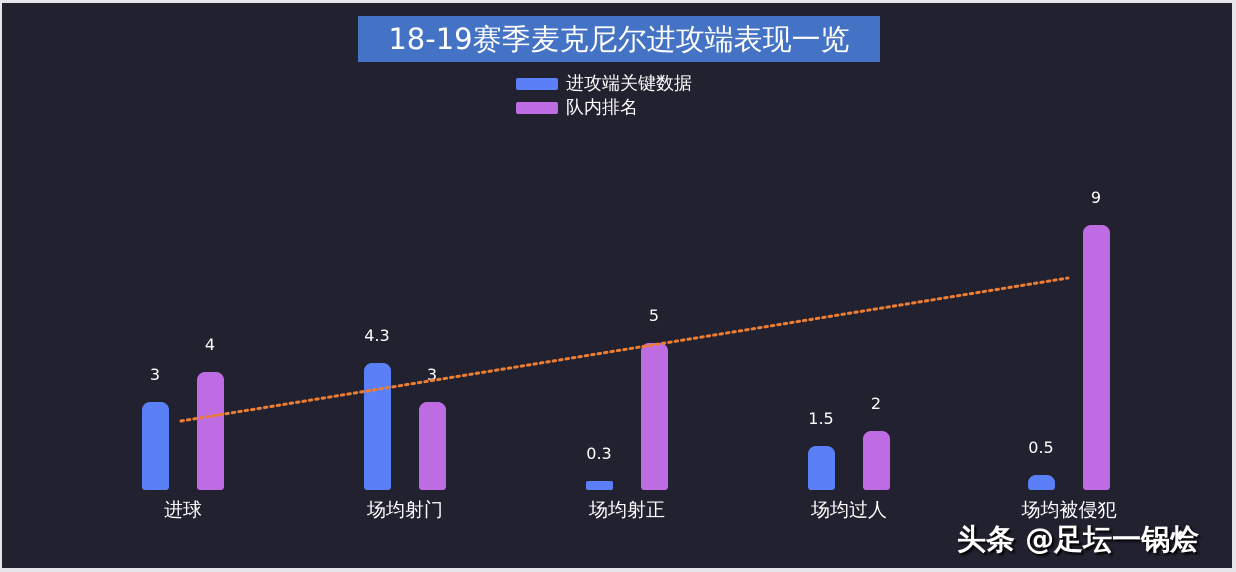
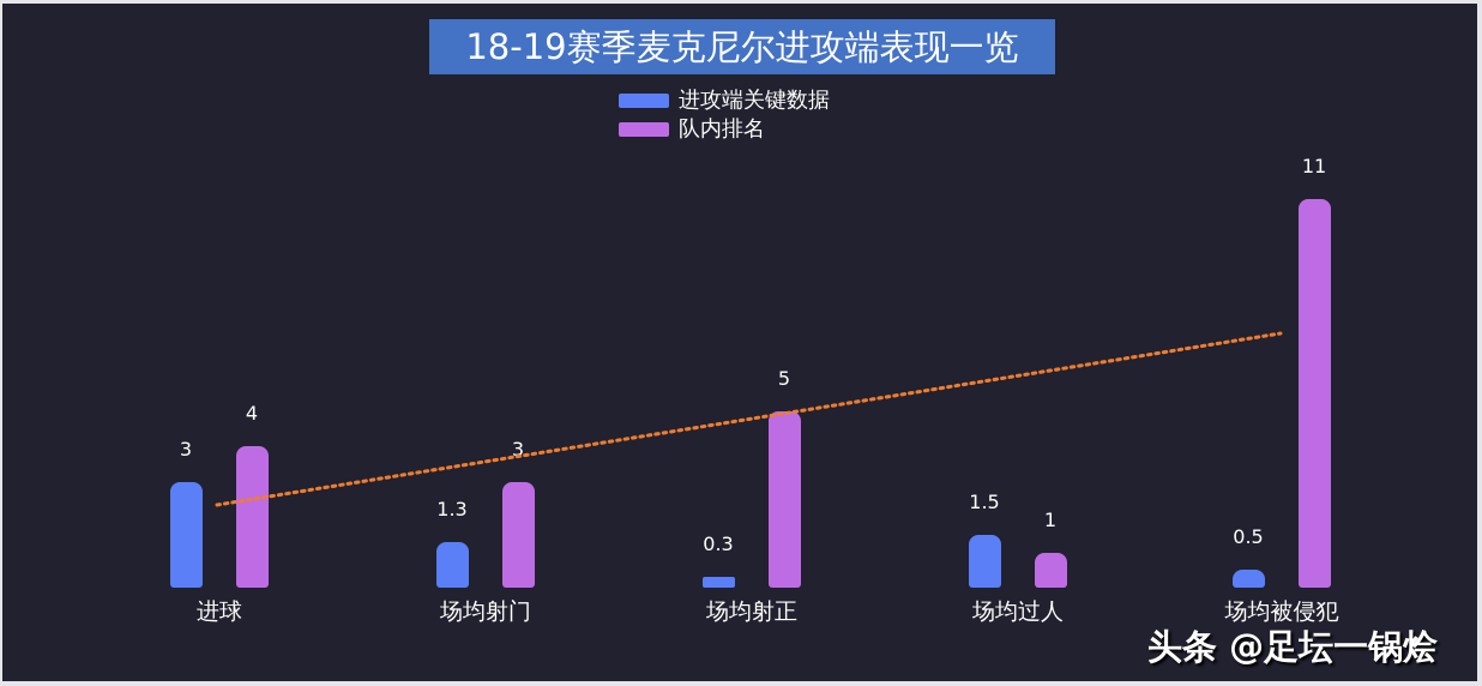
进攻端关键数据/场均射门: 4.3 -> 1.3
队内排名/场均过人: 2 -> 1
队内排名/场均被侵犯: 9 -> 11
